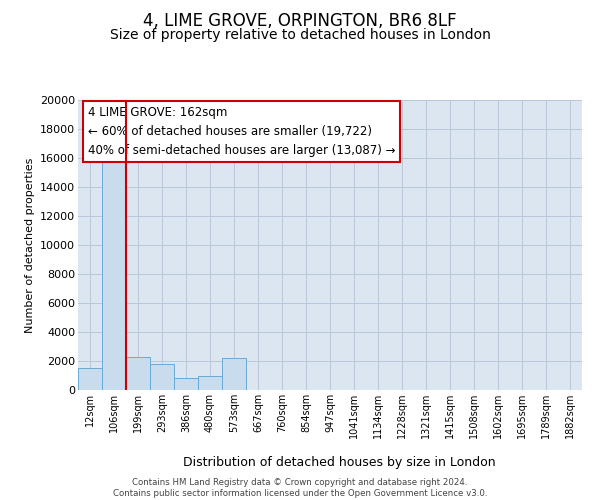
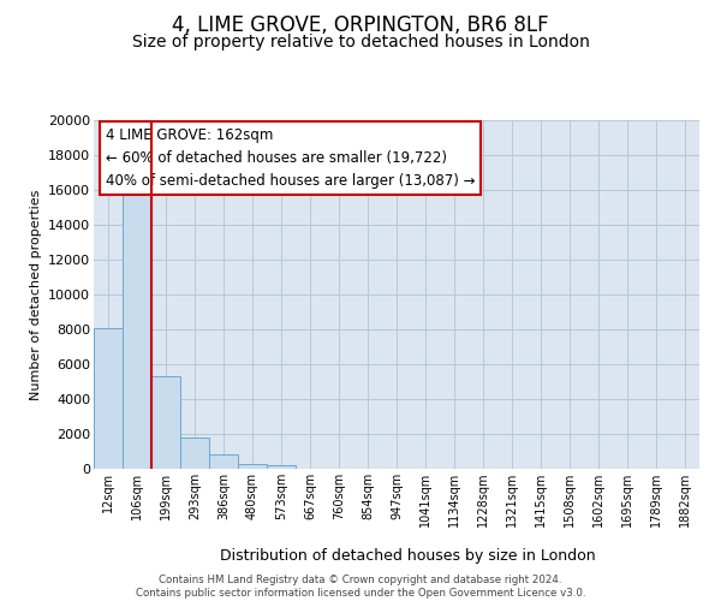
12sqm: 1500 -> 8100
199sqm: 2300 -> 5300
480sqm: 1000 -> 300
573sqm: 2200 -> 200
